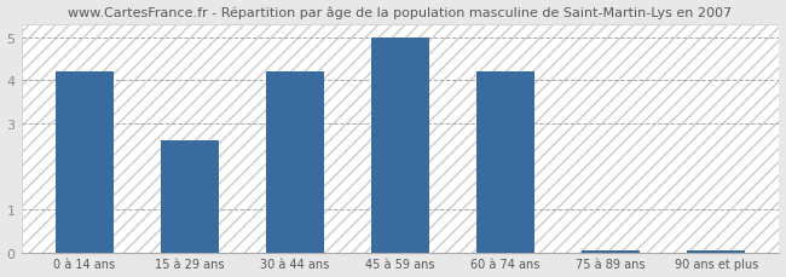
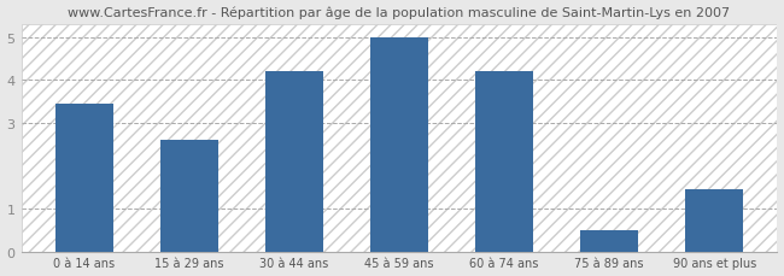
0 à 14 ans: 4.20 -> 3.45
75 à 89 ans: 0.05 -> 0.50
90 ans et plus: 0.05 -> 1.45
